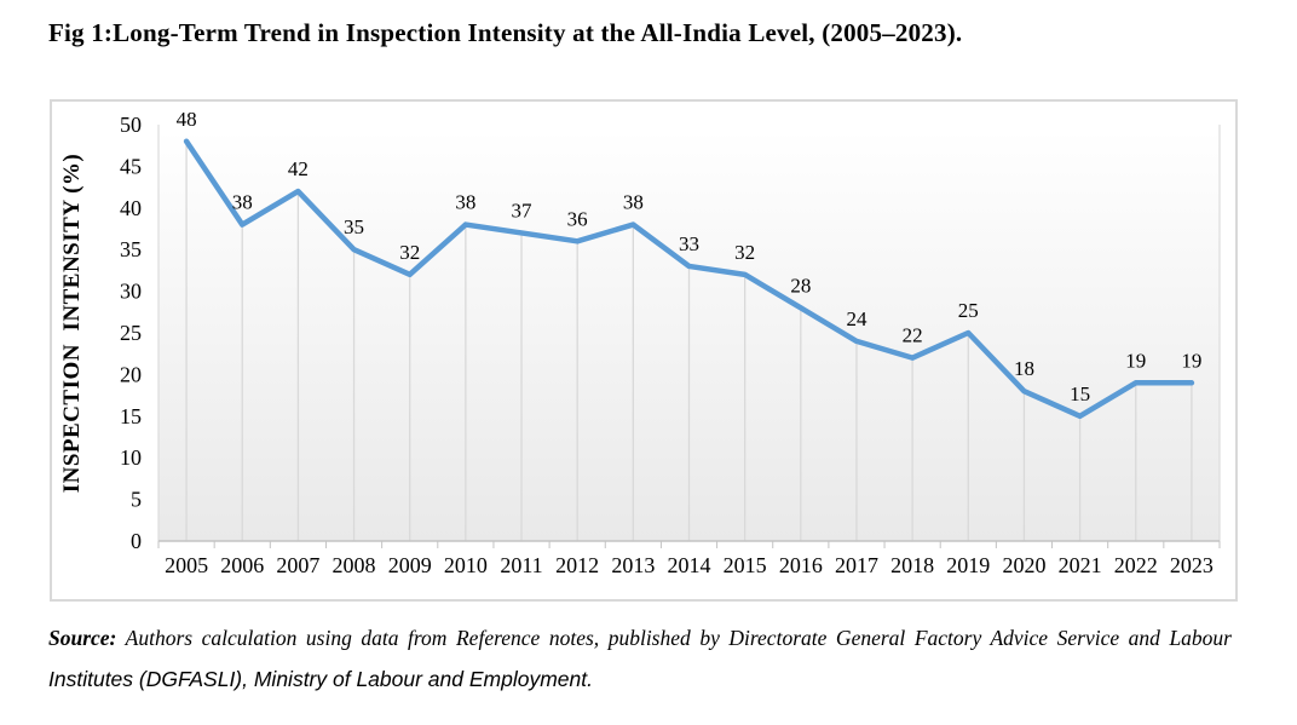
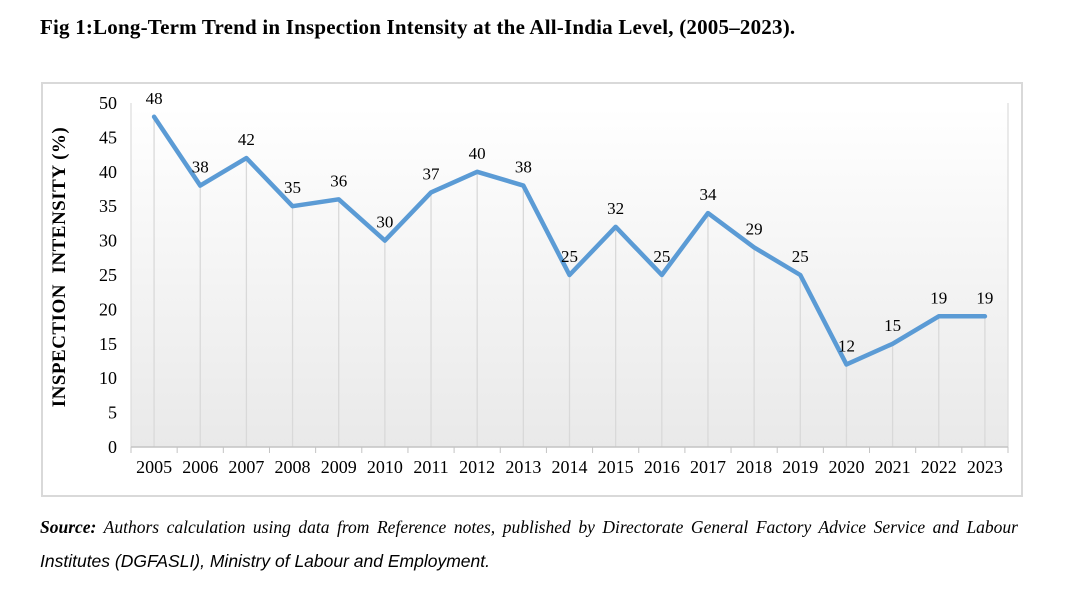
2009: 32 -> 36
2010: 38 -> 30
2012: 36 -> 40
2014: 33 -> 25
2016: 28 -> 25
2017: 24 -> 34
2018: 22 -> 29
2020: 18 -> 12
